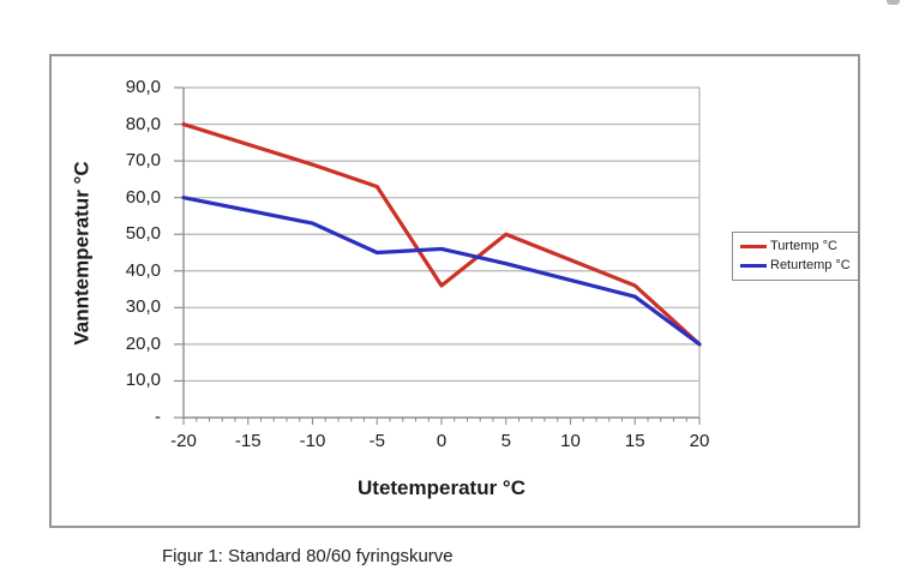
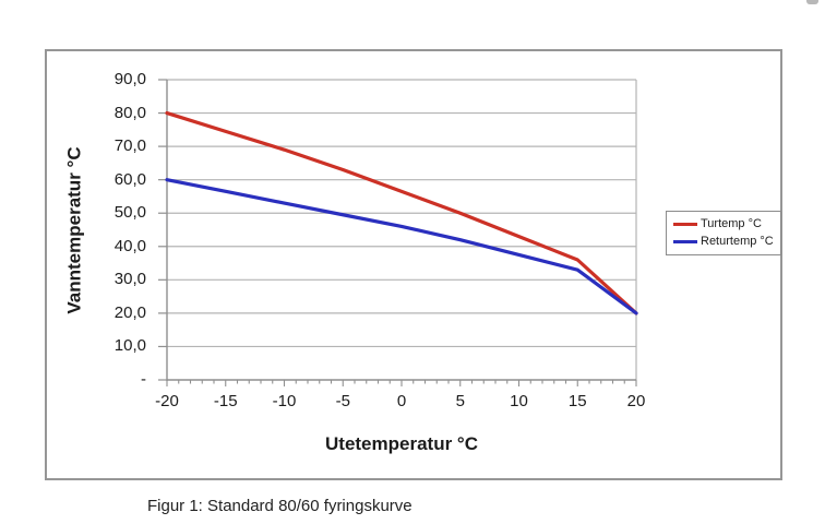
Returtemp °C/-5: 45 -> 50
Turtemp °C/0: 36 -> 56
